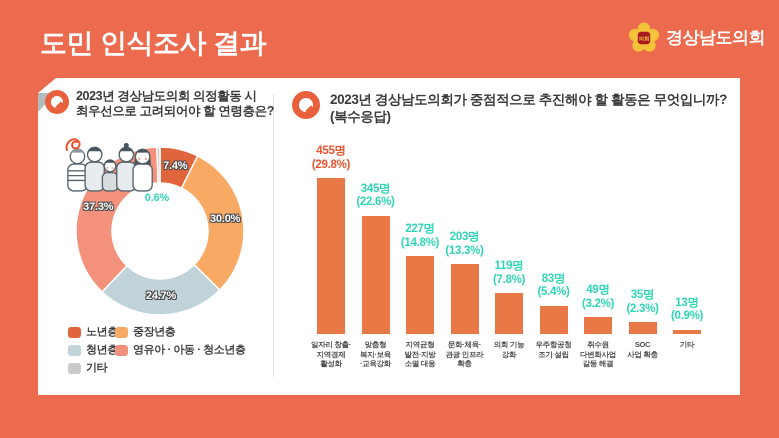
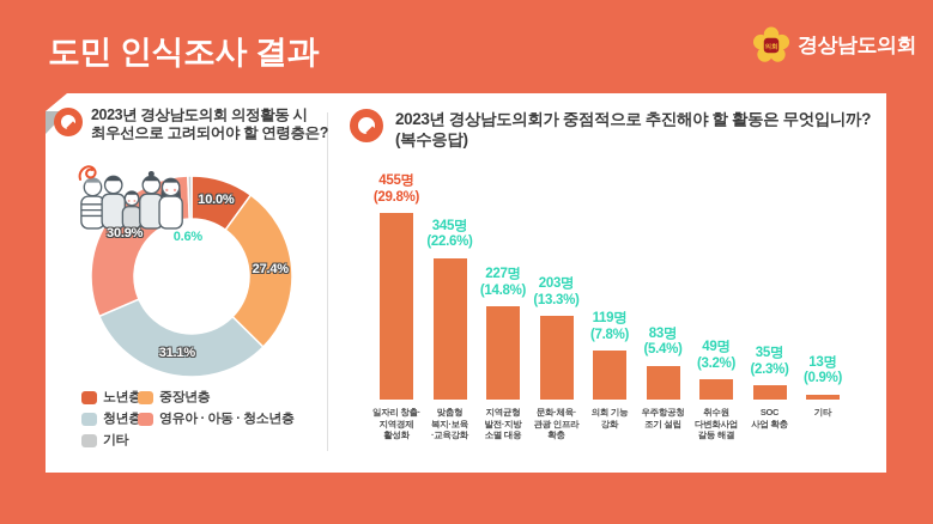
2023년 경상남도의회 의정활동 시 최우선으로 고려되어야 할 연령층은?/노년층: 7.4% -> 10.0%
2023년 경상남도의회 의정활동 시 최우선으로 고려되어야 할 연령층은?/중장년층: 30.0% -> 27.4%
2023년 경상남도의회 의정활동 시 최우선으로 고려되어야 할 연령층은?/청년층: 24.7% -> 31.1%
2023년 경상남도의회 의정활동 시 최우선으로 고려되어야 할 연령층은?/영유아 · 아동 · 청소년층: 37.3% -> 30.9%
